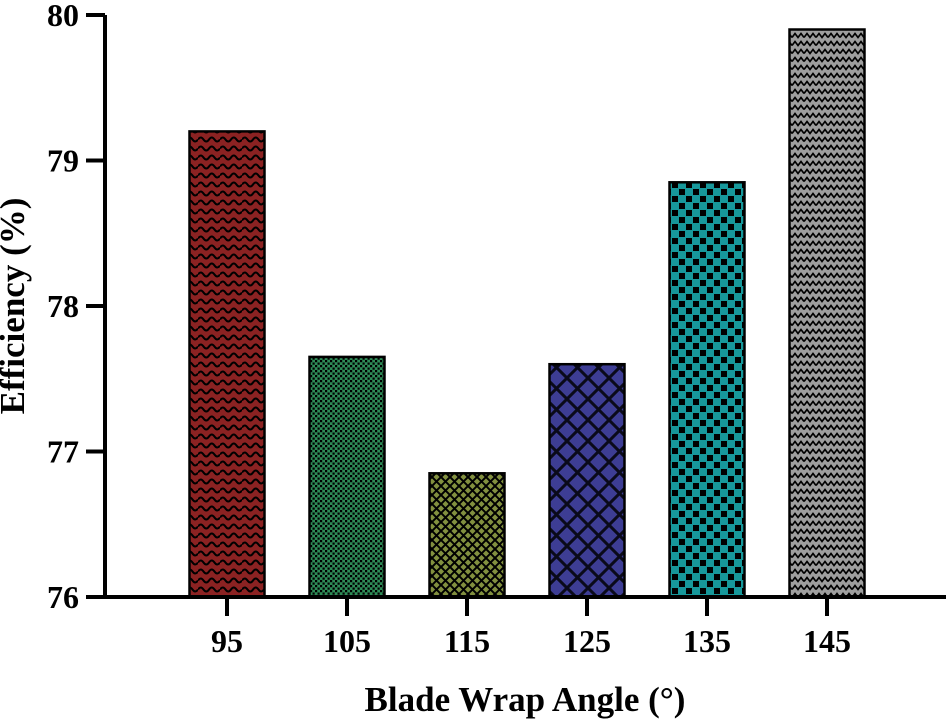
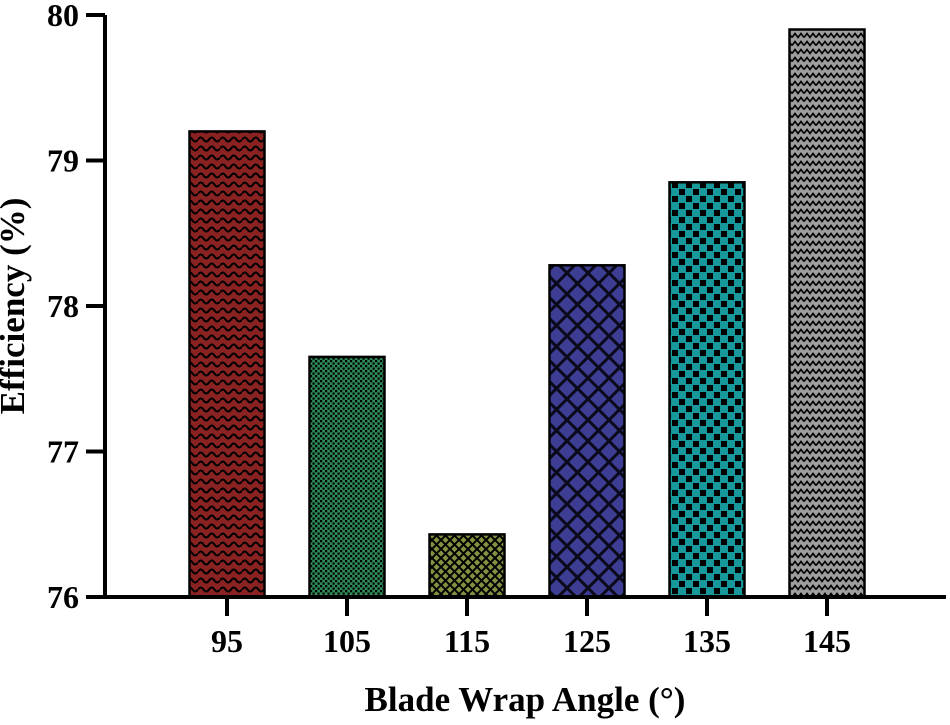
115: 76.85 -> 76.43
125: 77.60 -> 78.28
